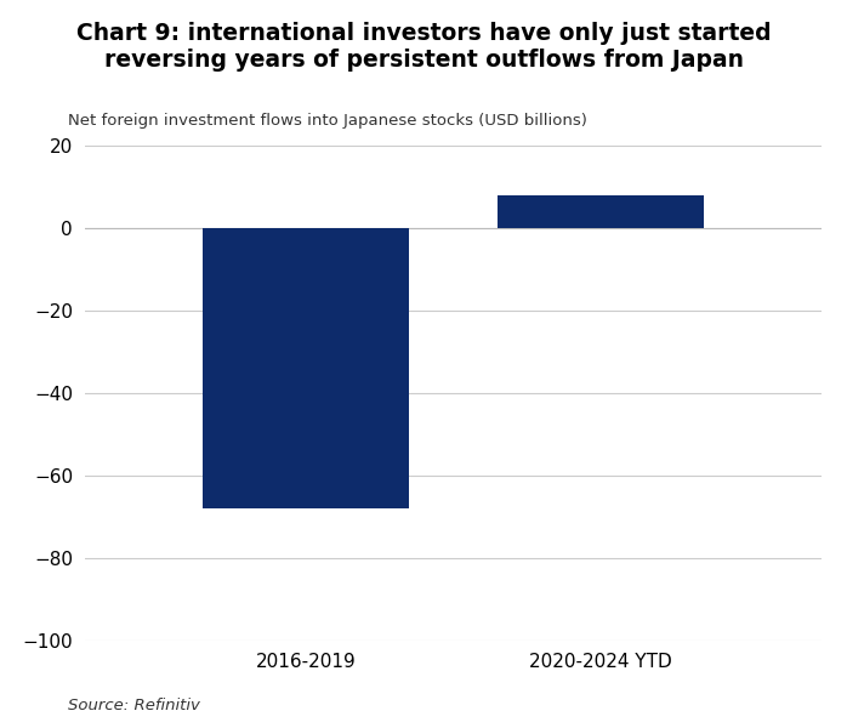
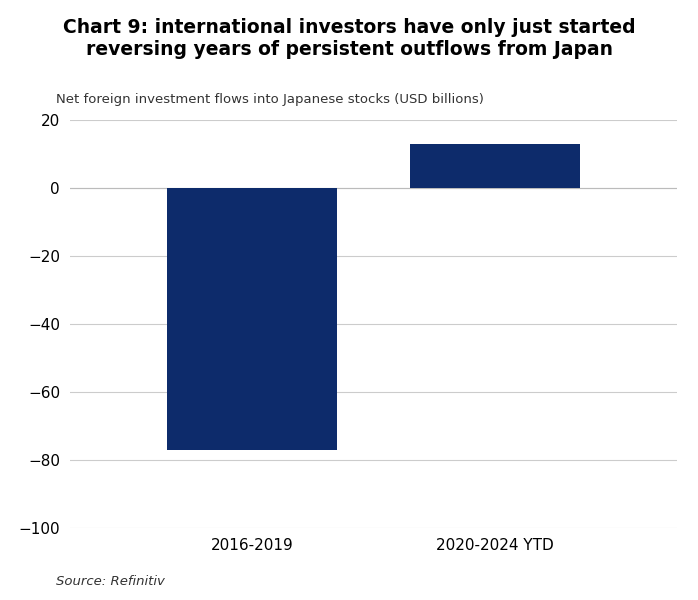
2016-2019: -68 -> -77
2020-2024 YTD: 8 -> 13
